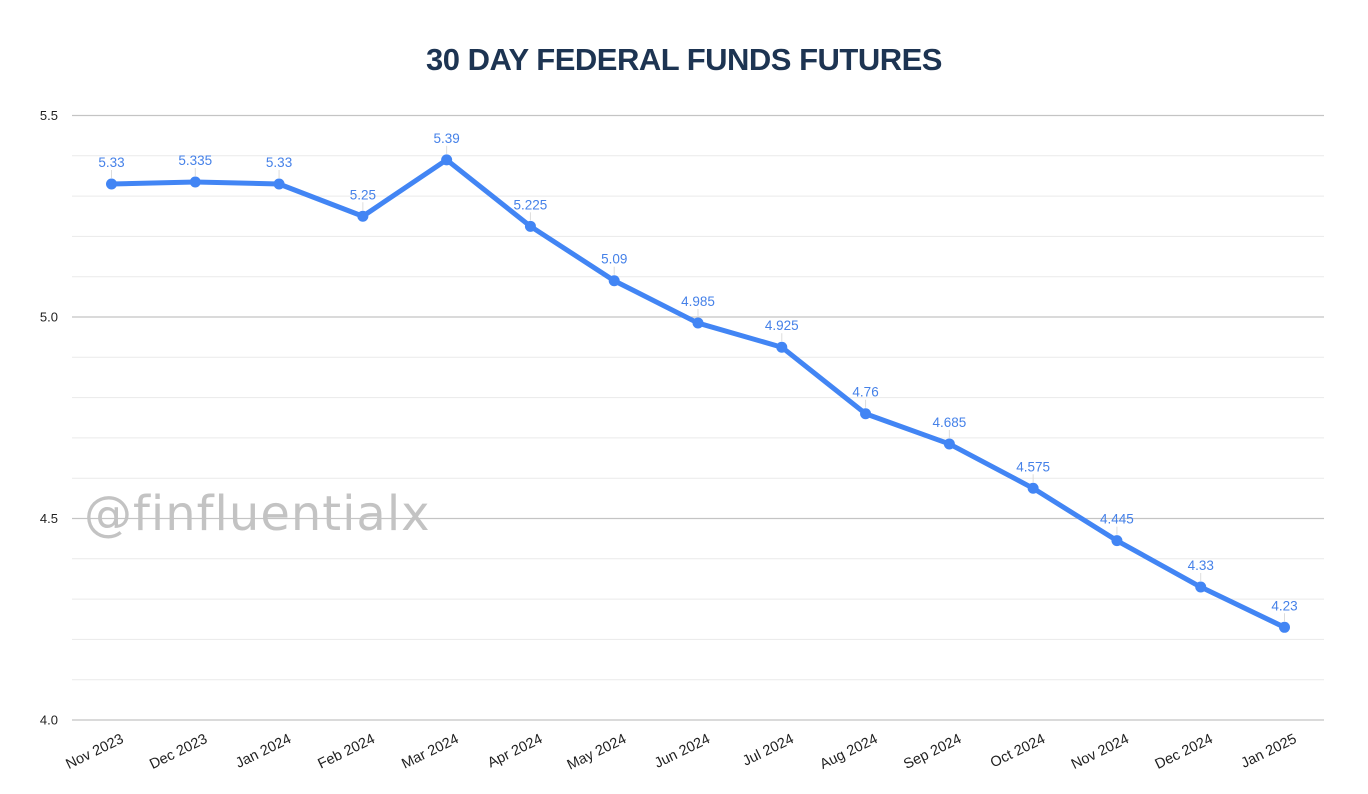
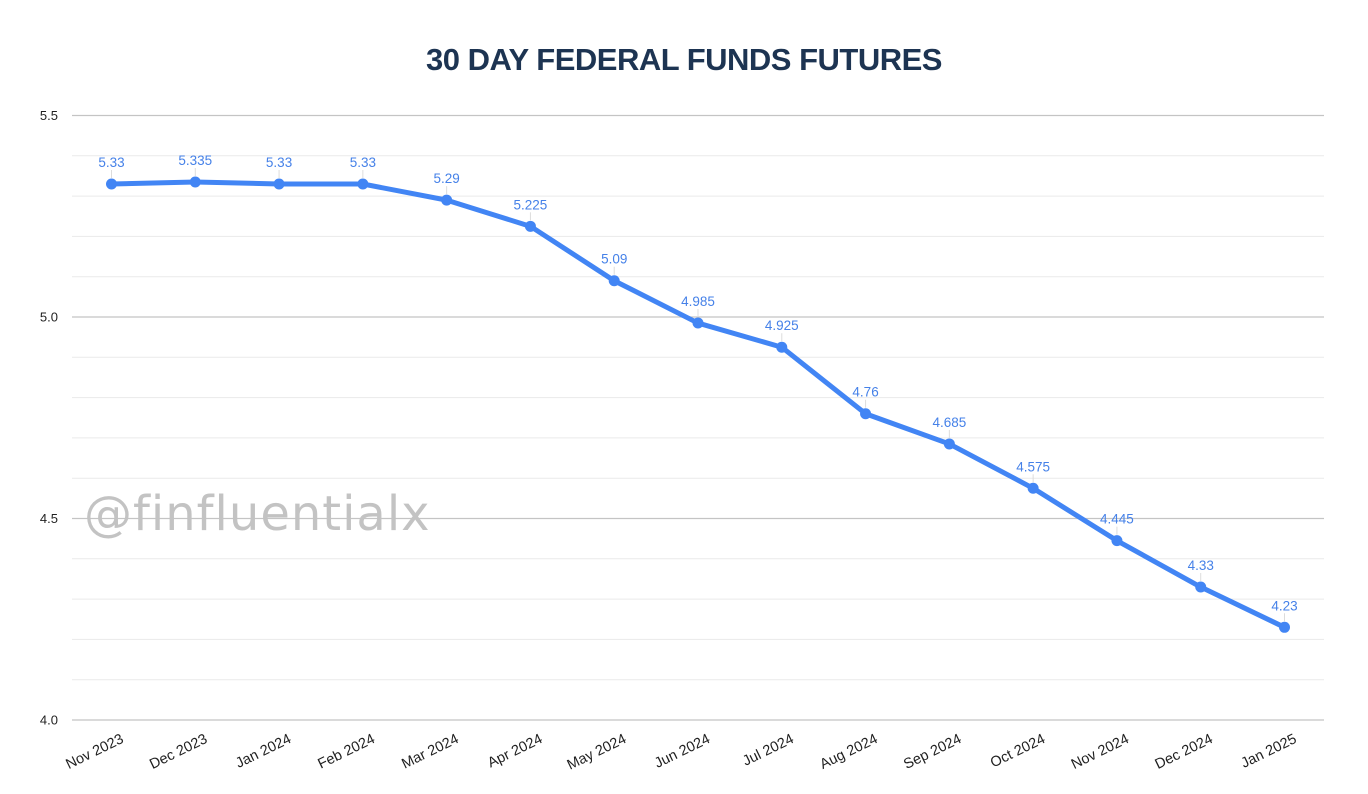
Feb 2024: 5.25 -> 5.33
Mar 2024: 5.39 -> 5.29
